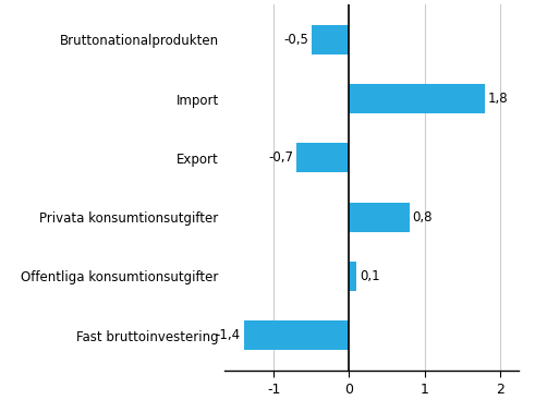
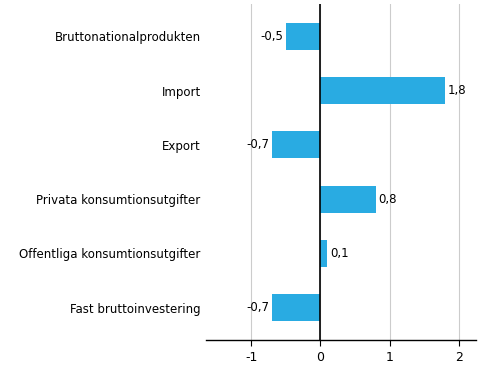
Fast bruttoinvestering: -1,4 -> -0,7
